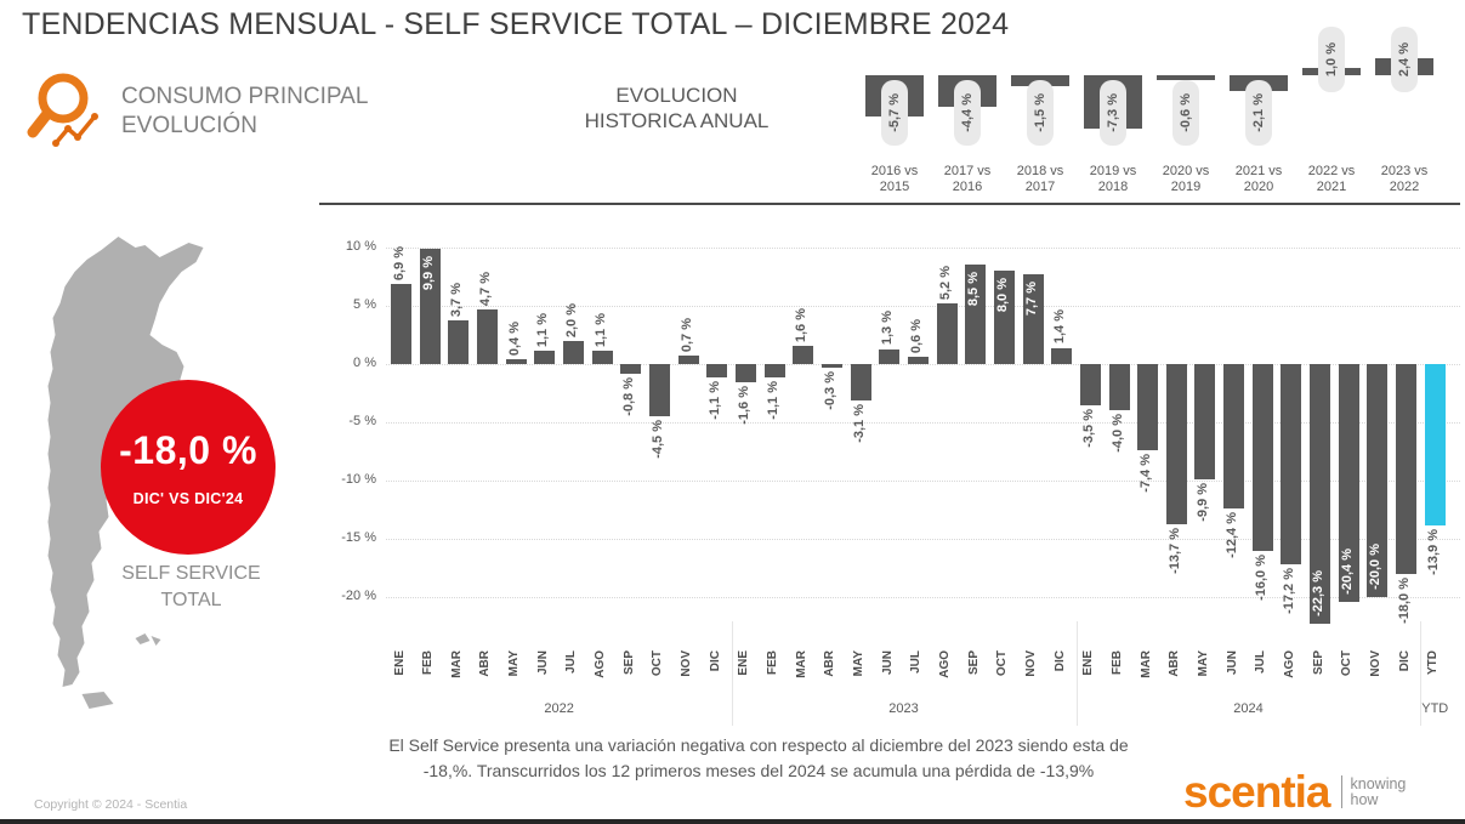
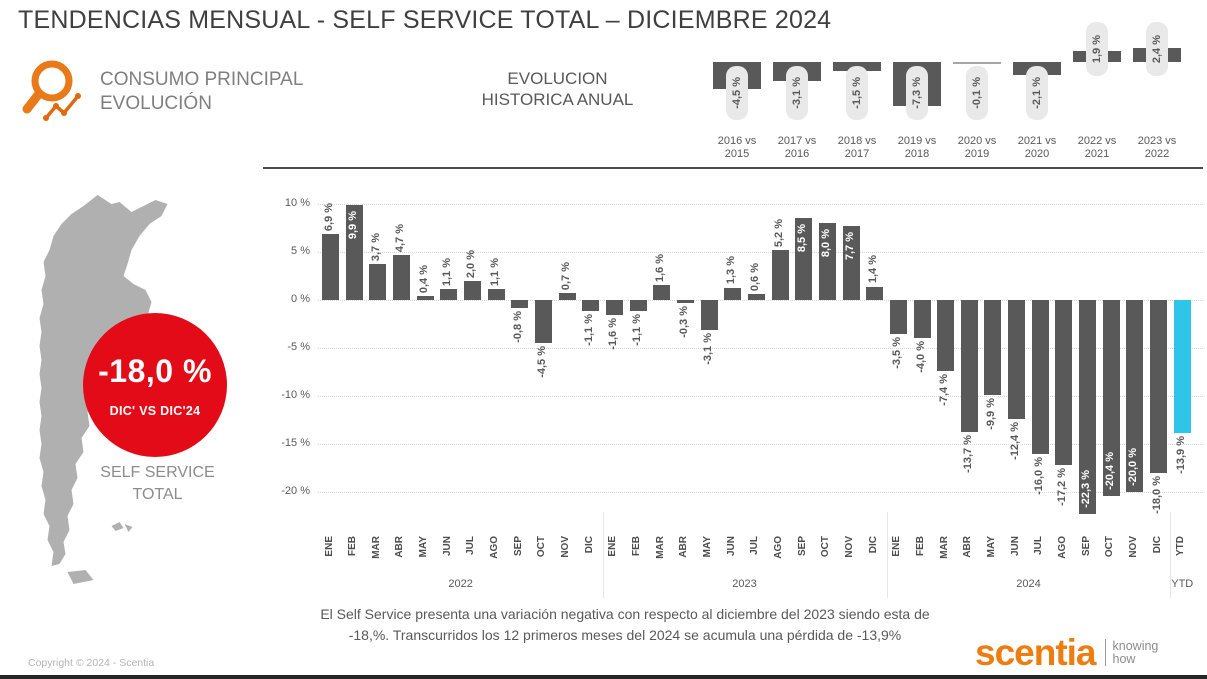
EVOLUCION HISTORICA ANUAL/2016 vs 2015: -5,7 -> -4,5
EVOLUCION HISTORICA ANUAL/2017 vs 2016: -4,4 -> -3,1
EVOLUCION HISTORICA ANUAL/2020 vs 2019: -0,6 -> -0,1
EVOLUCION HISTORICA ANUAL/2022 vs 2021: 1,0 -> 1,9
